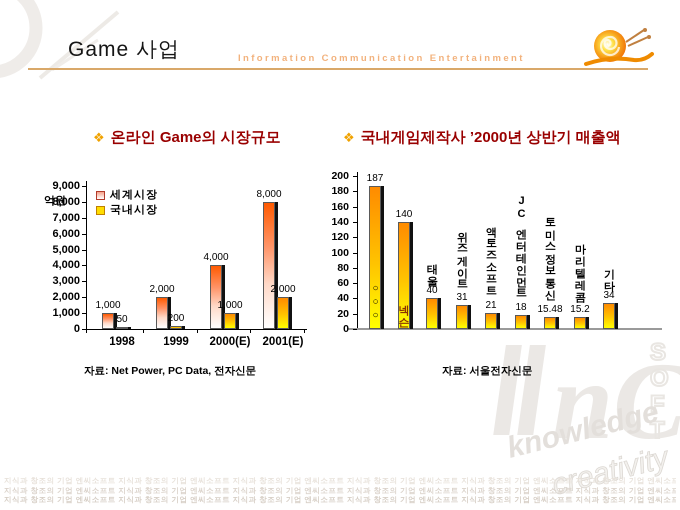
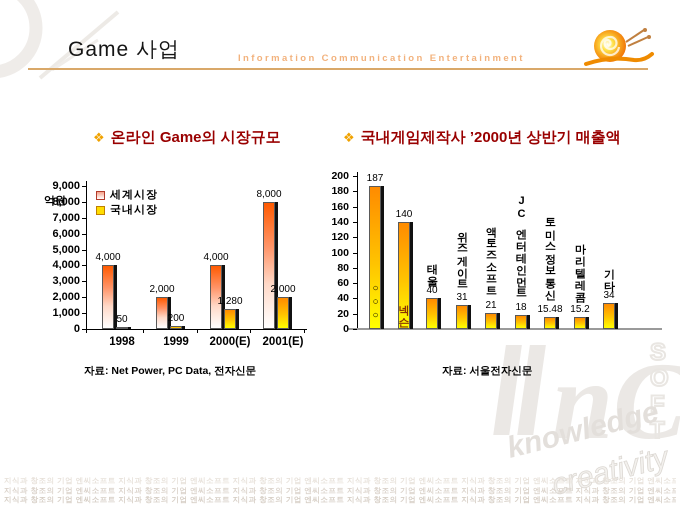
온라인 Game의 시장규모/세계시장/1998: 1,000 -> 4,000
온라인 Game의 시장규모/국내시장/2000(E): 1,000 -> 1,280
